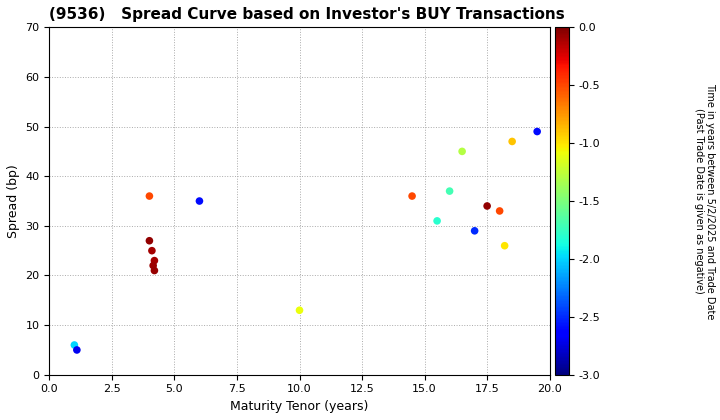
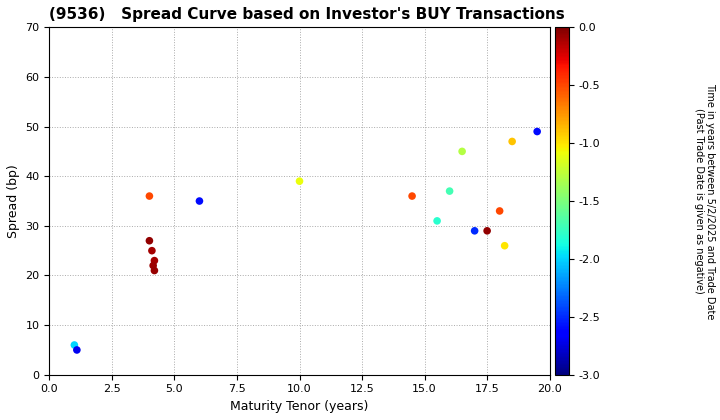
10.0: 13 -> 39
17.5: 34 -> 29
